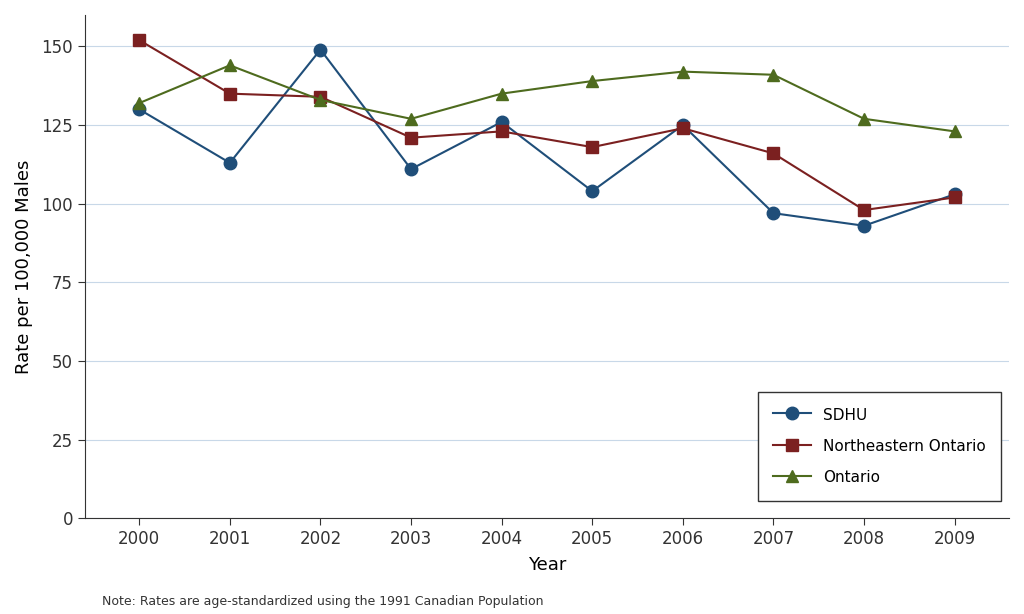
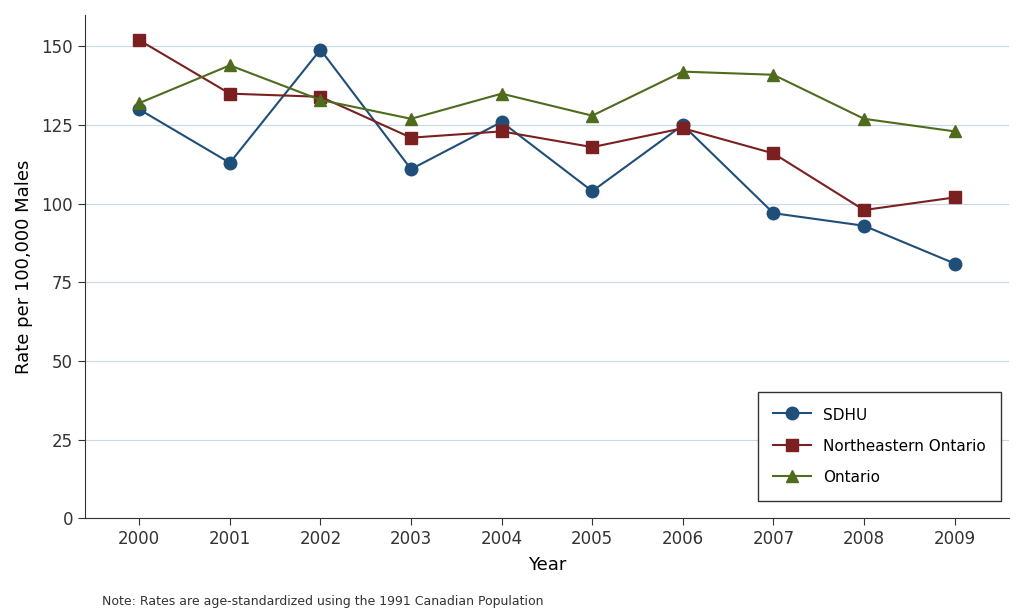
Ontario/2005: 139 -> 128
SDHU/2009: 103 -> 81
